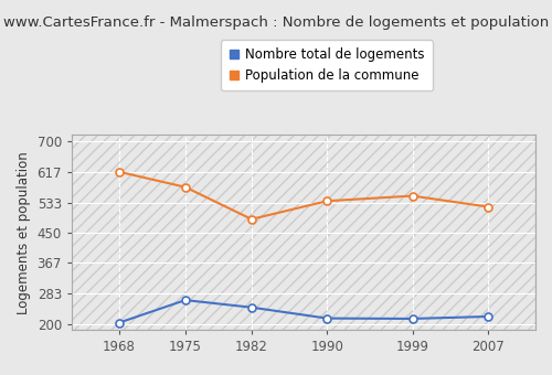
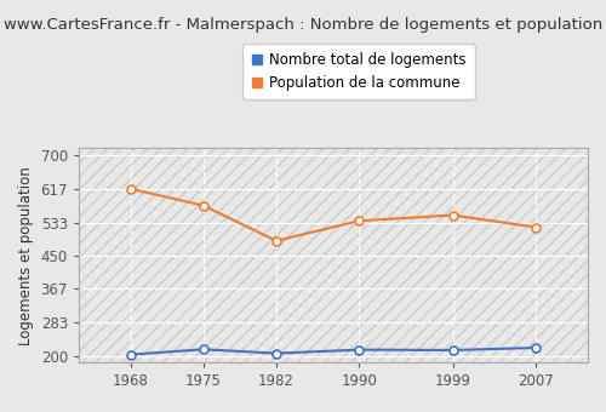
Nombre total de logements/1975: 265 -> 216
Nombre total de logements/1982: 245 -> 206
